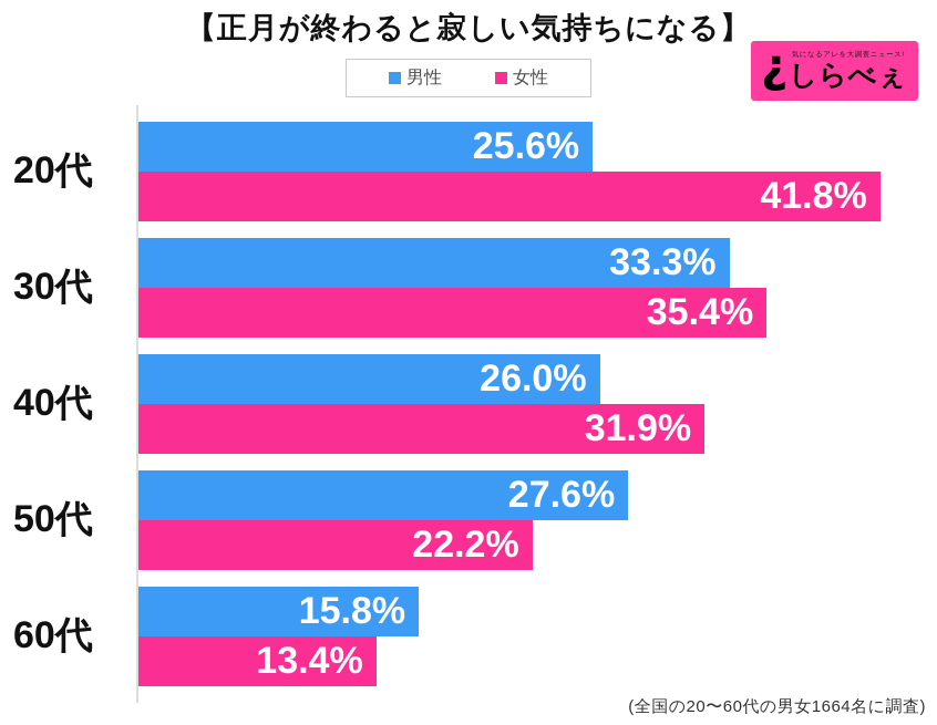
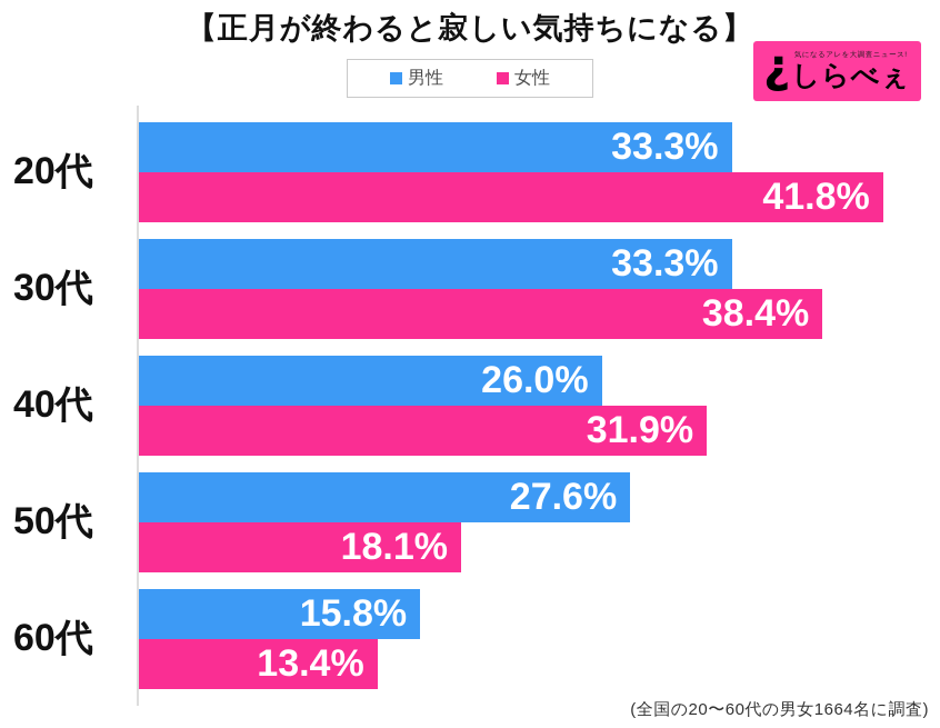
男性/20代: 25.6% -> 33.3%
女性/30代: 35.4% -> 38.4%
女性/50代: 22.2% -> 18.1%
